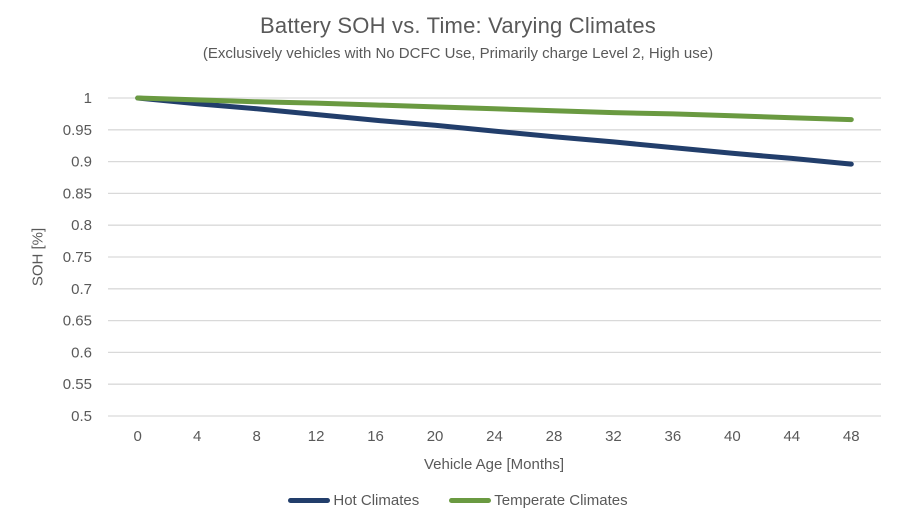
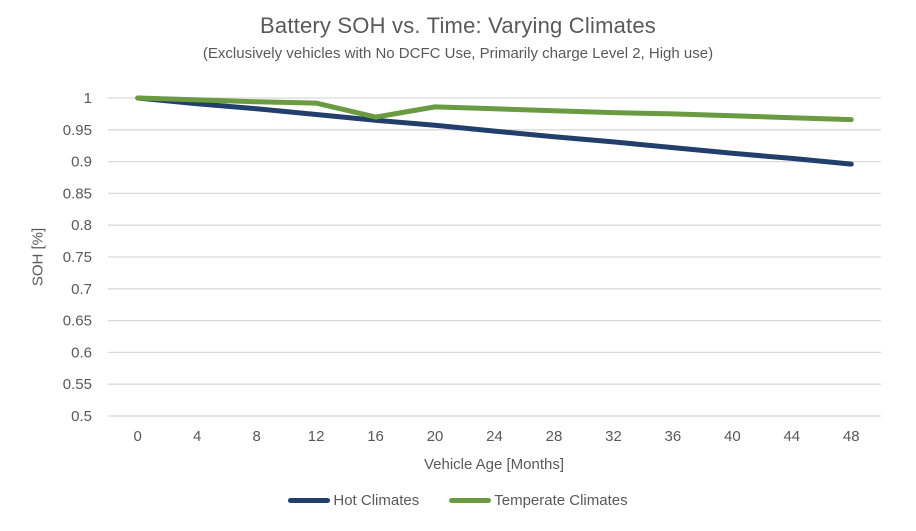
Temperate Climates/16: 0.99 -> 0.97
